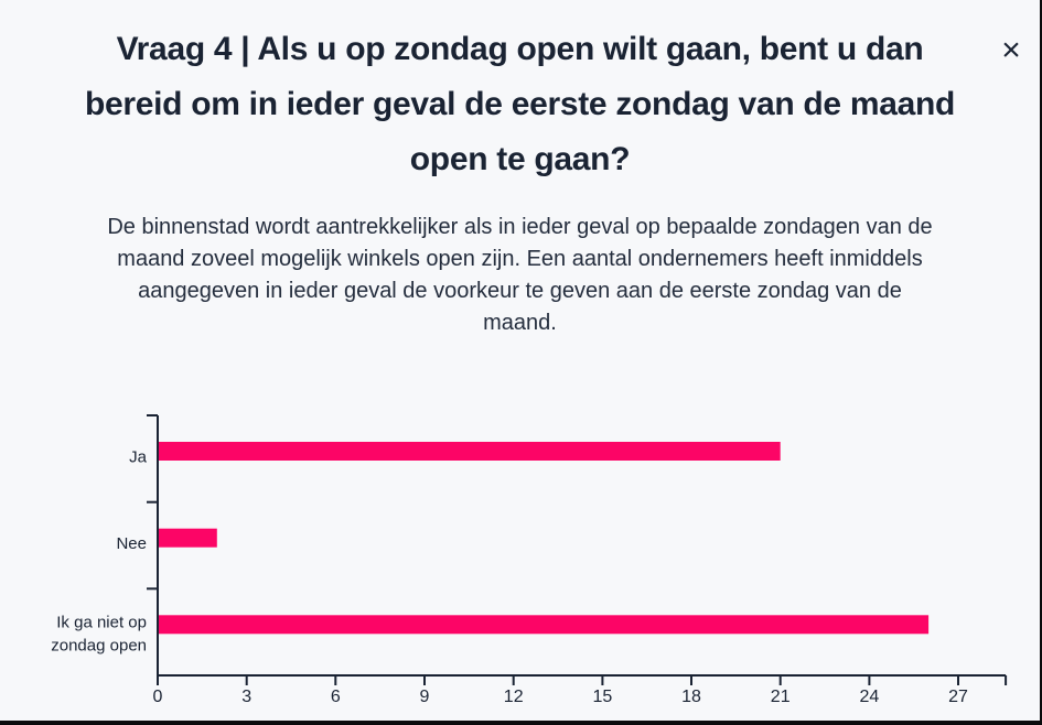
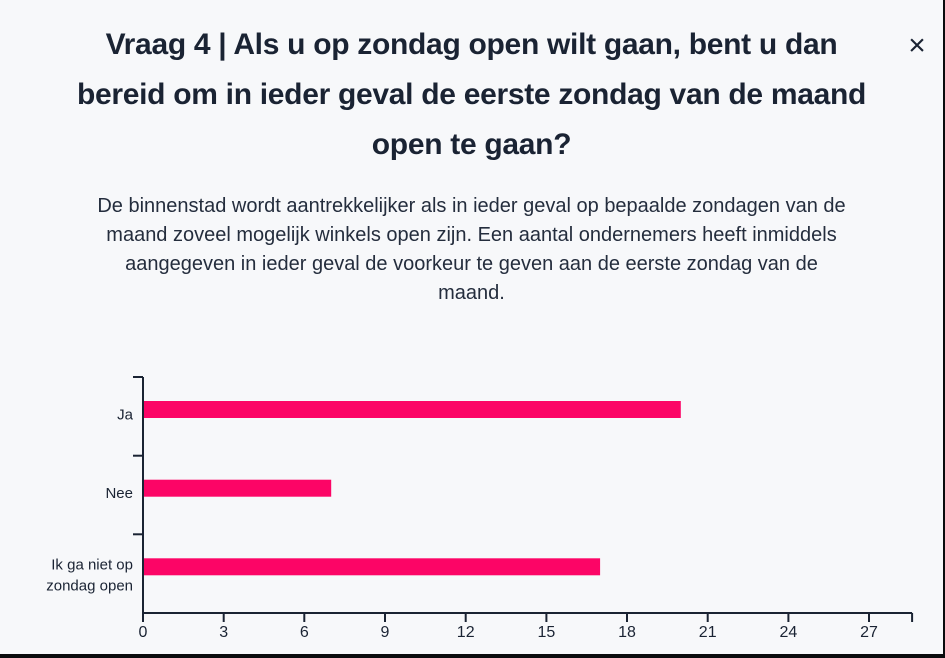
Ja: 21 -> 20
Nee: 2 -> 7
Ik ga niet op zondag open: 26 -> 17
